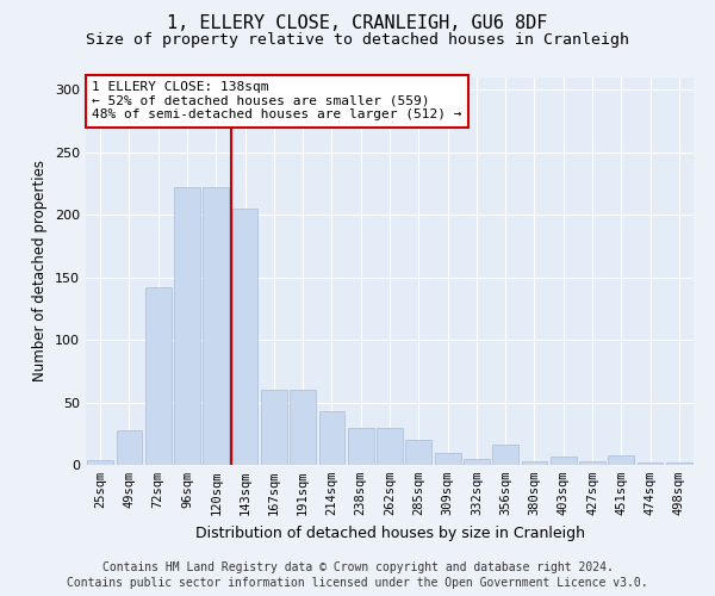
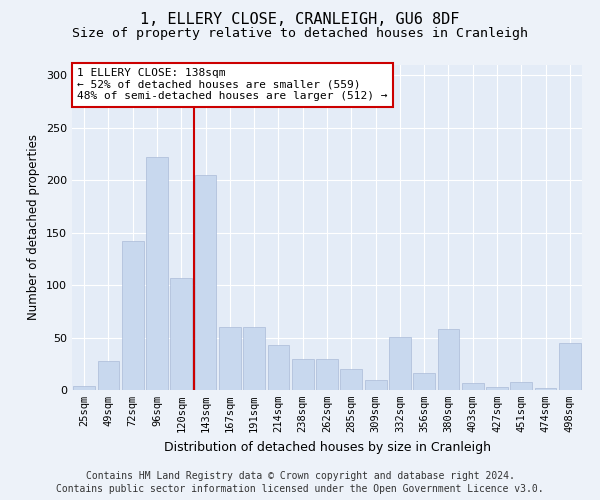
120sqm: 222 -> 107
332sqm: 5 -> 51
380sqm: 3 -> 58
498sqm: 2 -> 45
